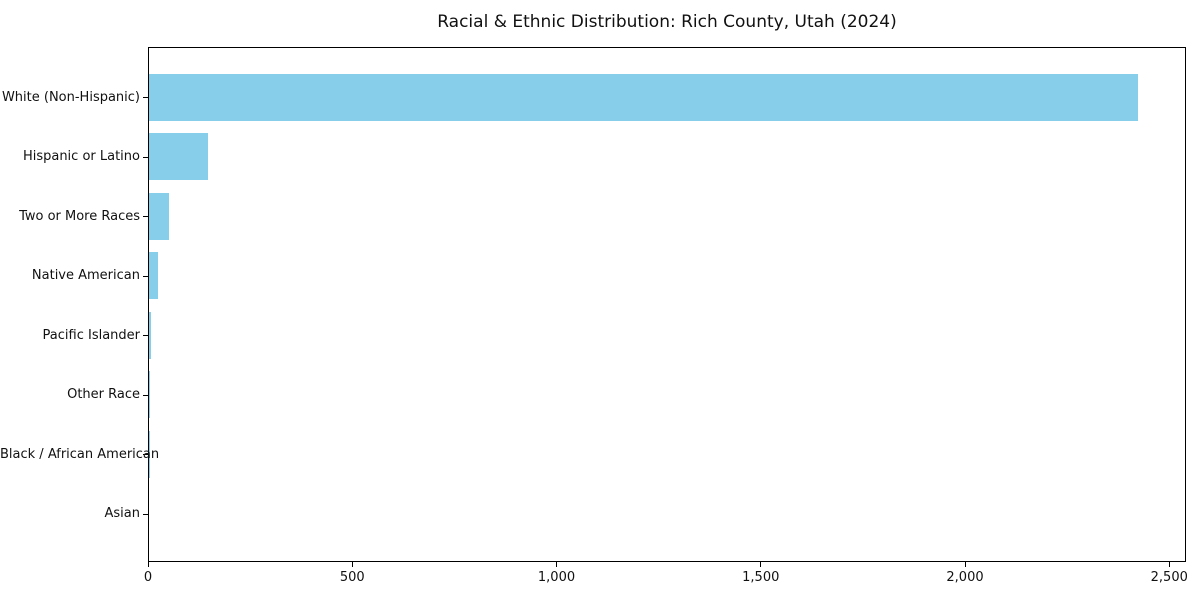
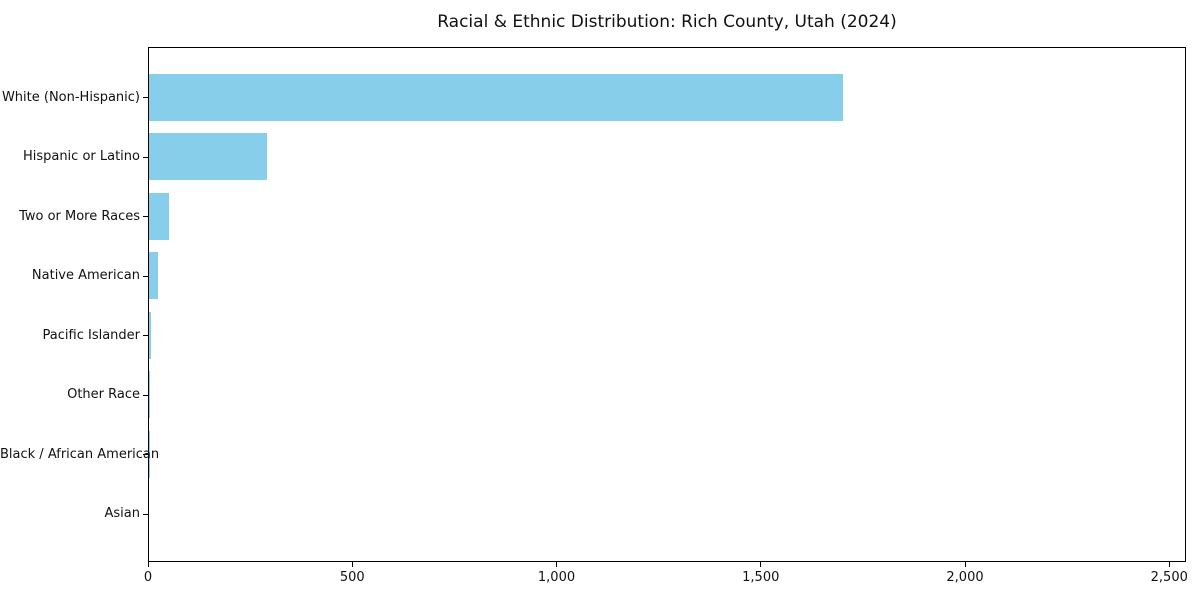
White (Non-Hispanic): 2420 -> 1700
Hispanic or Latino: 140 -> 290
